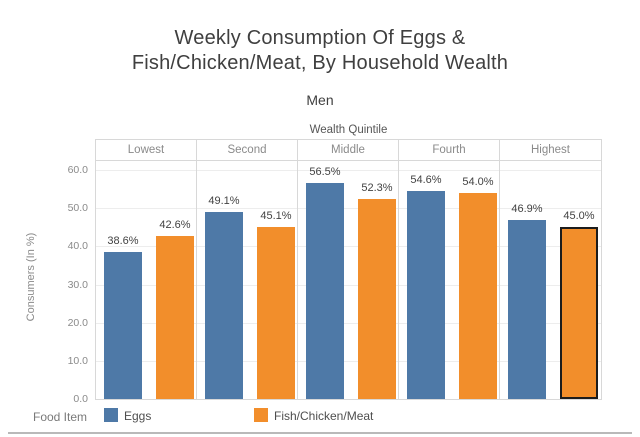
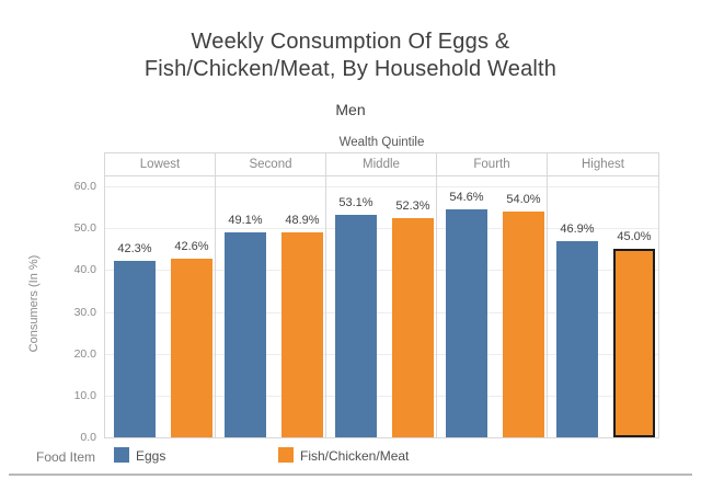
Eggs/Lowest: 38.6% -> 42.3%
Fish/Chicken/Meat/Second: 45.1% -> 48.9%
Eggs/Middle: 56.5% -> 53.1%
